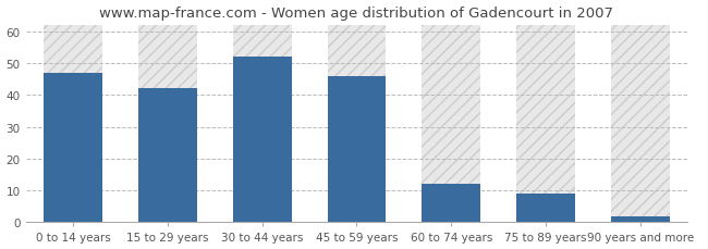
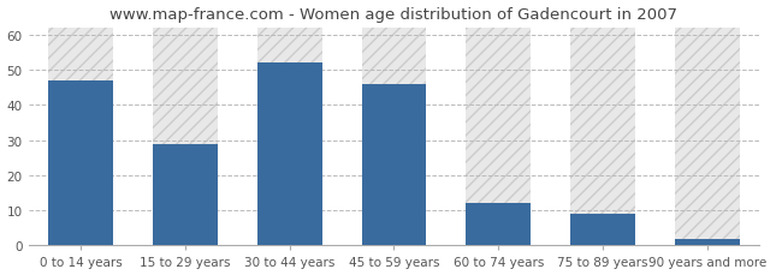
15 to 29 years: 42 -> 29
